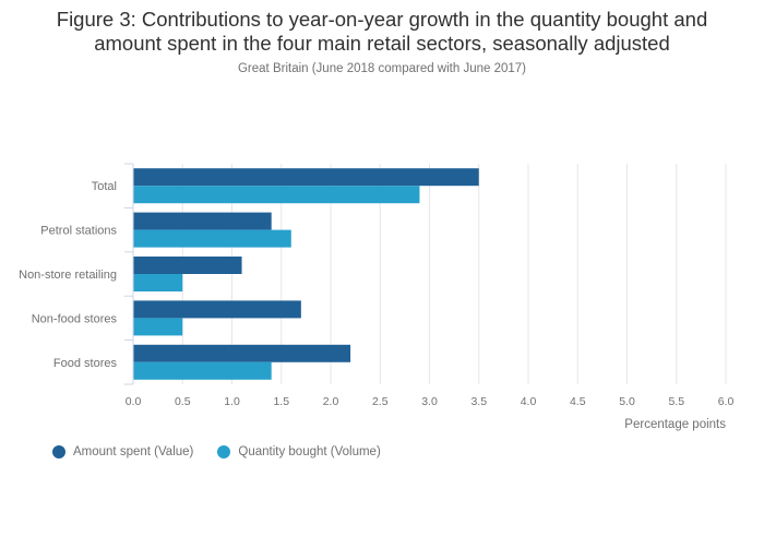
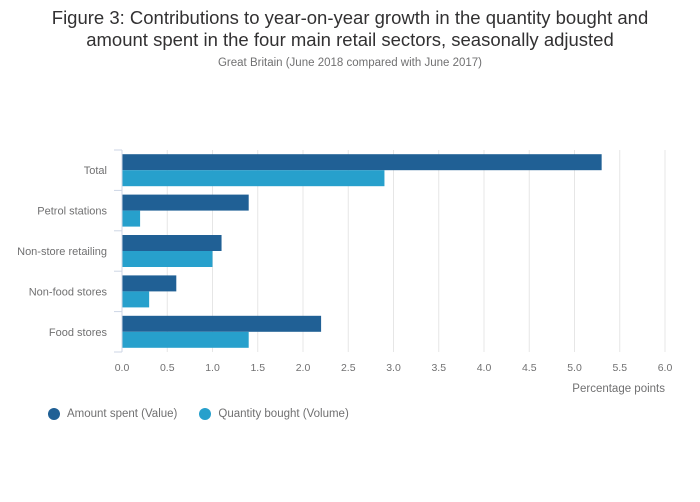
Amount spent (Value)/Total: 3.5 -> 5.3
Quantity bought (Volume)/Petrol stations: 1.6 -> 0.2
Quantity bought (Volume)/Non-store retailing: 0.5 -> 1.0
Amount spent (Value)/Non-food stores: 1.7 -> 0.6
Quantity bought (Volume)/Non-food stores: 0.5 -> 0.3
